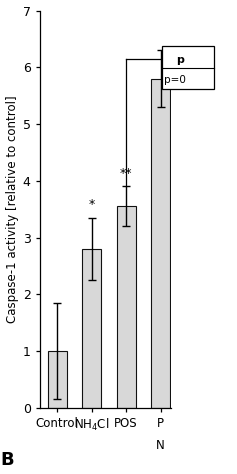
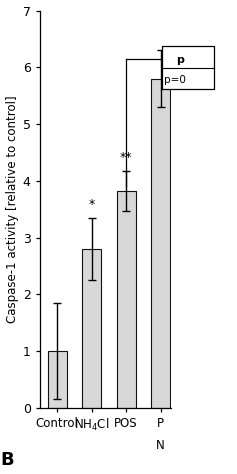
POS: 3.55 -> 3.82
